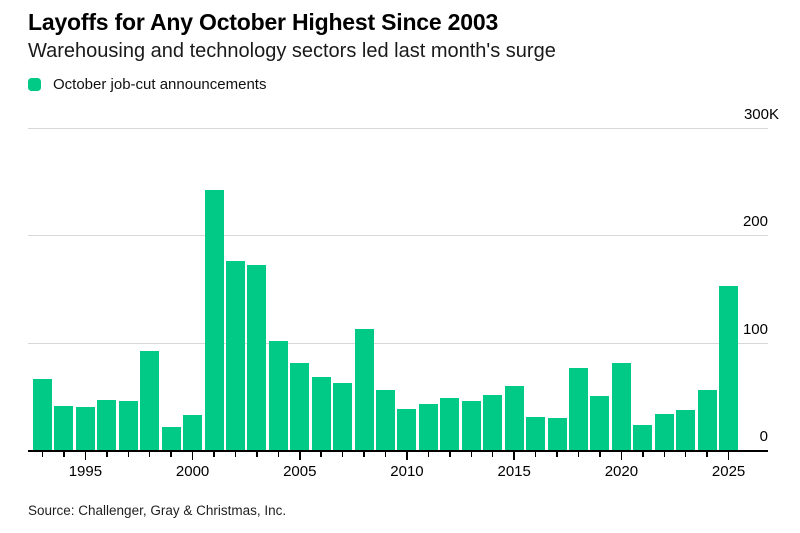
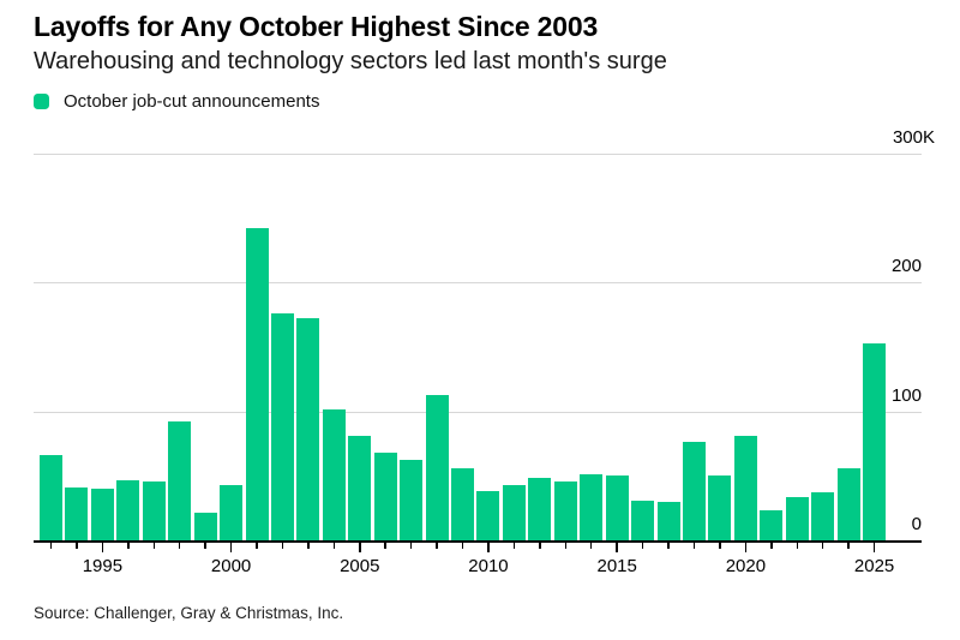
2000: 33K -> 43K
2015: 60K -> 50K
